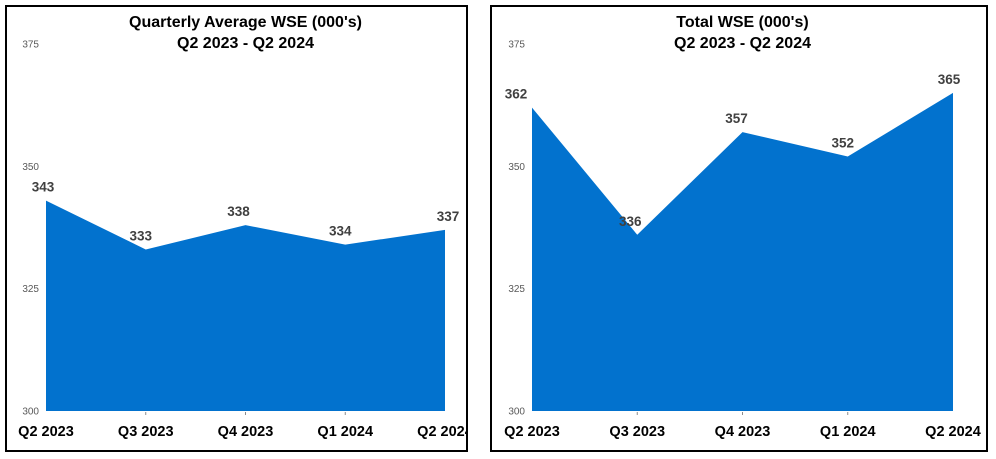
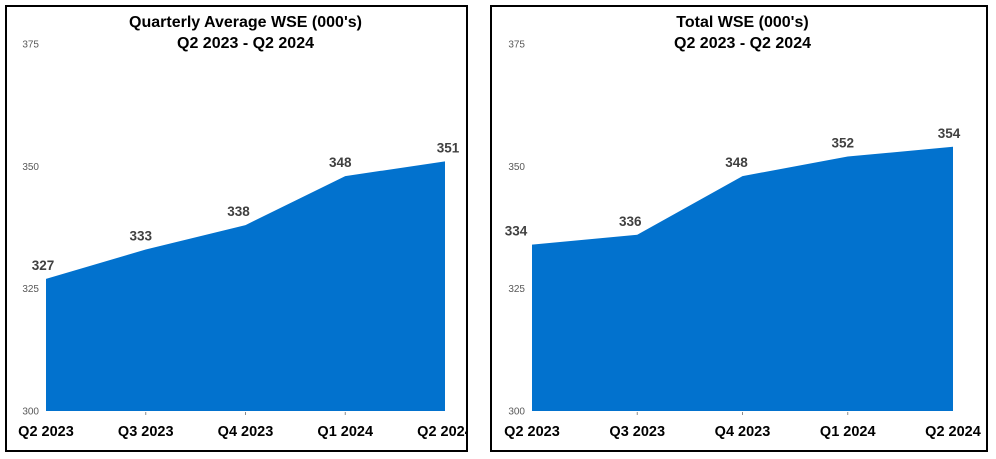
Quarterly Average WSE (000's)/Q2 2023: 343 -> 327
Quarterly Average WSE (000's)/Q1 2024: 334 -> 348
Quarterly Average WSE (000's)/Q2 2024: 337 -> 351
Total WSE (000's)/Q2 2023: 362 -> 334
Total WSE (000's)/Q4 2023: 357 -> 348
Total WSE (000's)/Q2 2024: 365 -> 354
